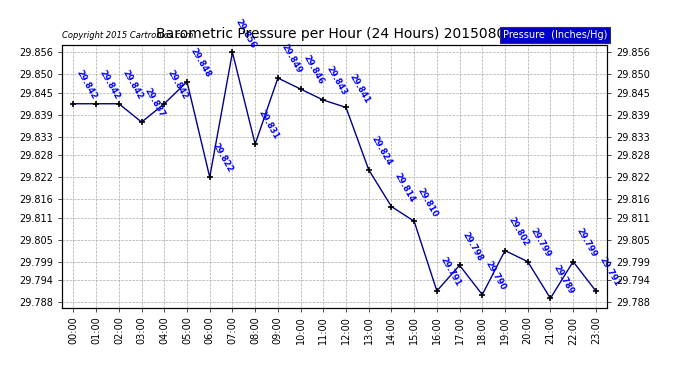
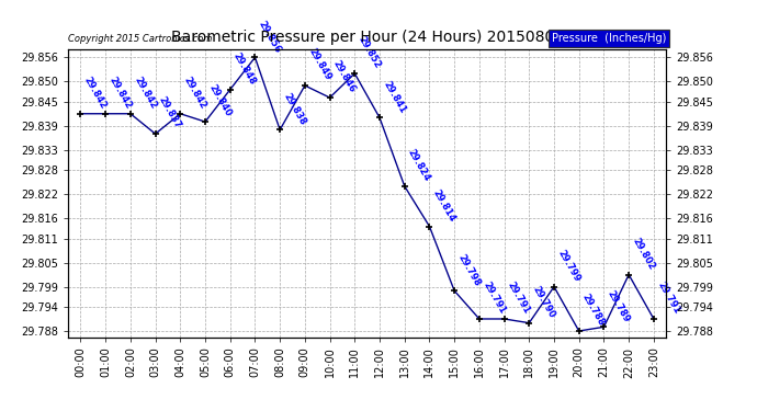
05:00: 29.848 -> 29.840
06:00: 29.822 -> 29.848
08:00: 29.831 -> 29.838
11:00: 29.843 -> 29.852
15:00: 29.810 -> 29.798
17:00: 29.798 -> 29.791
19:00: 29.802 -> 29.799
20:00: 29.799 -> 29.788
22:00: 29.799 -> 29.802
